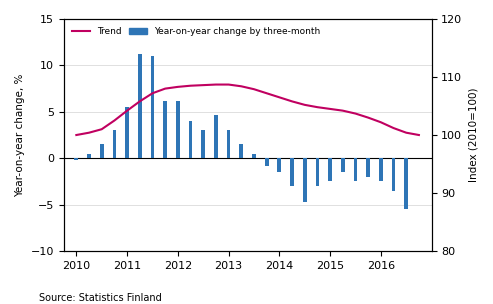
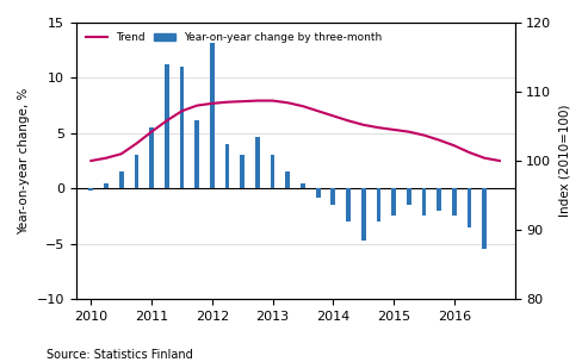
Year-on-year change by three-month/2012: 6.2 -> 13.2
